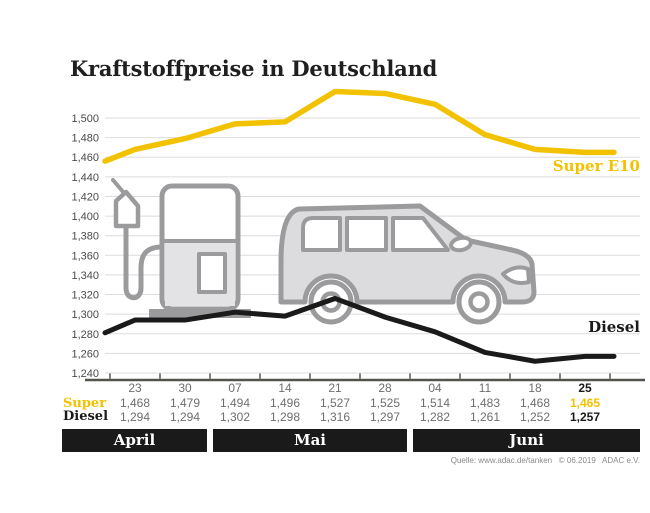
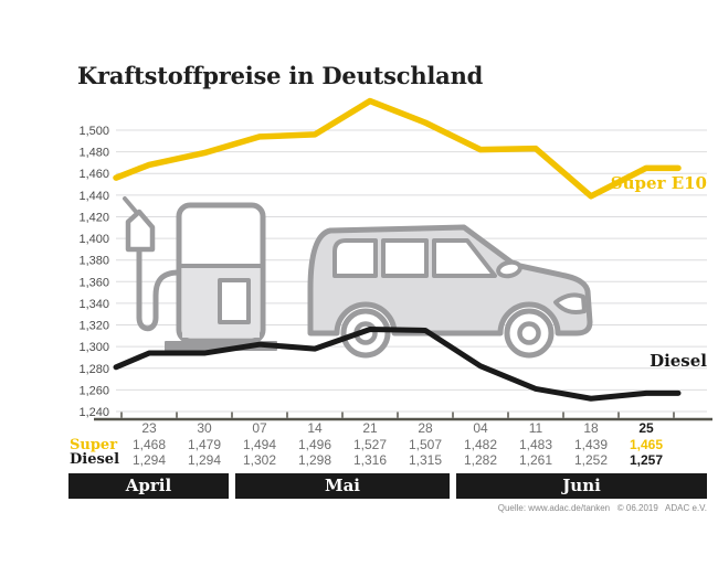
Super/28: 1,525 -> 1,507
Diesel/28: 1,297 -> 1,315
Super/04: 1,514 -> 1,482
Super/18: 1,468 -> 1,439
